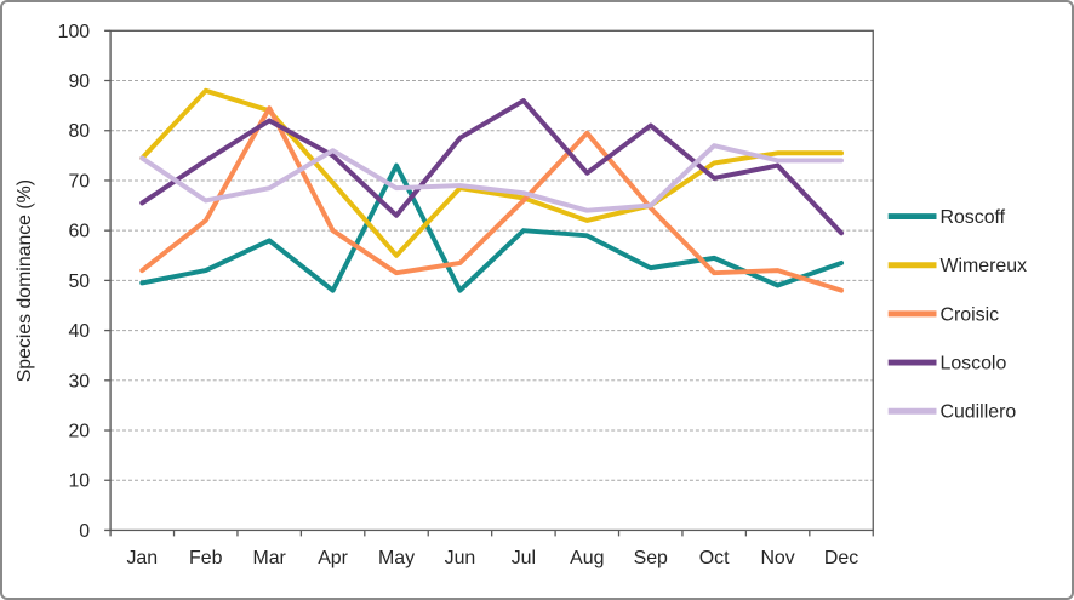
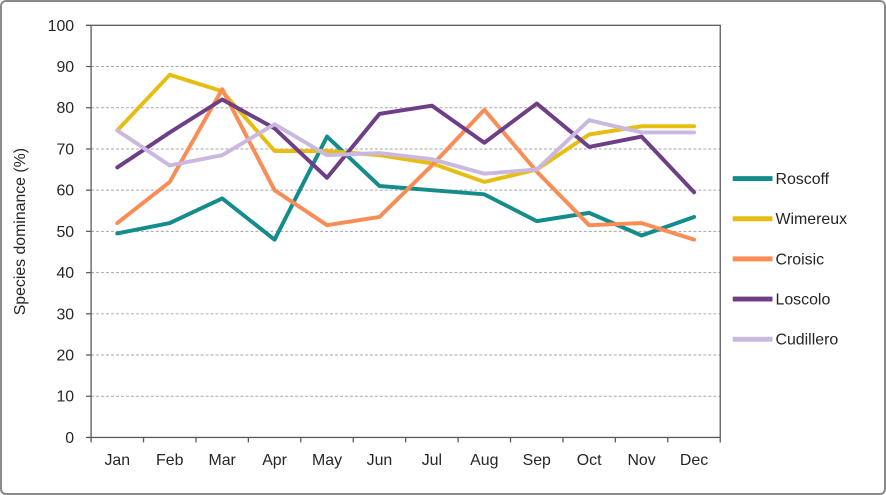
Wimereux/May: 55 -> 70
Roscoff/Jun: 48 -> 61
Loscolo/Jul: 86 -> 80
